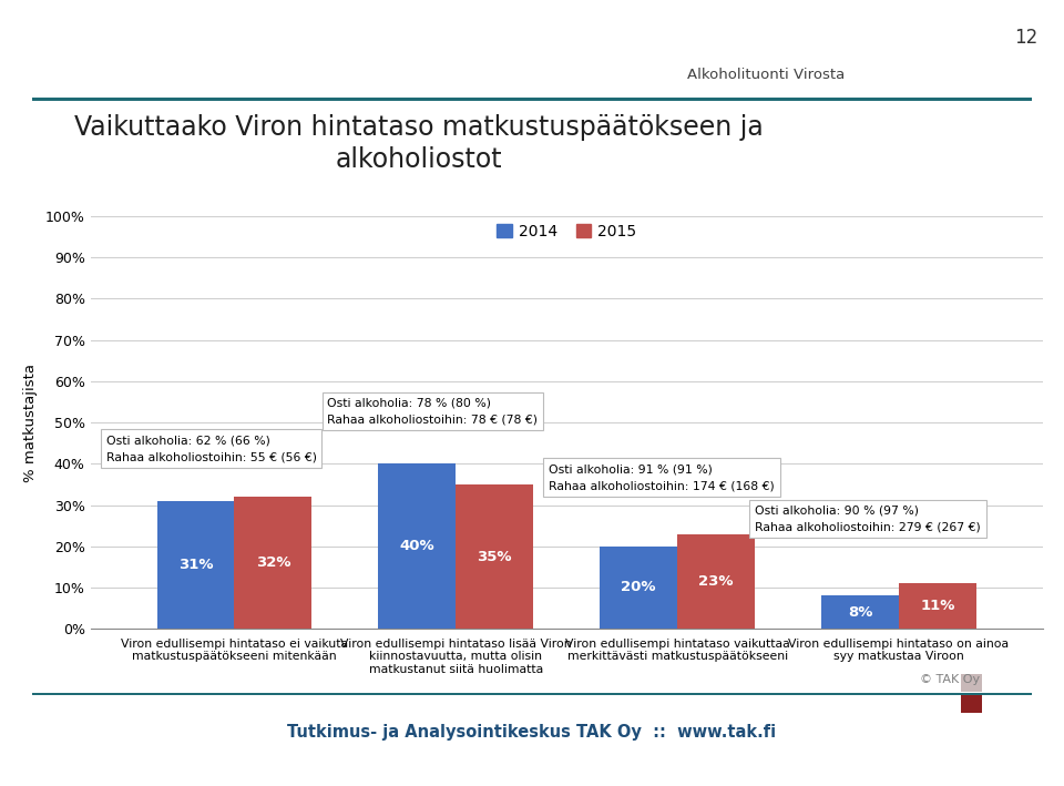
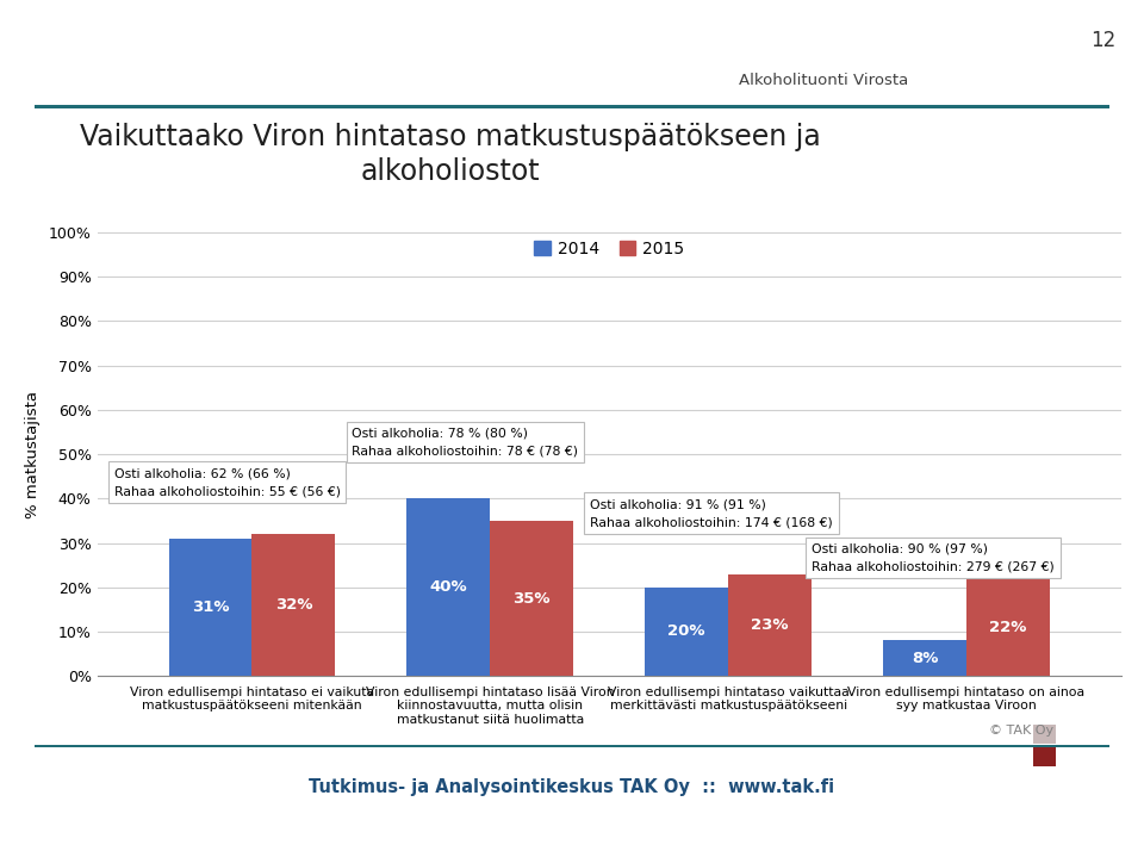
2015/Viron edullisempi hintataso on ainoa syy matkustaa Viroon: 11% -> 22%
